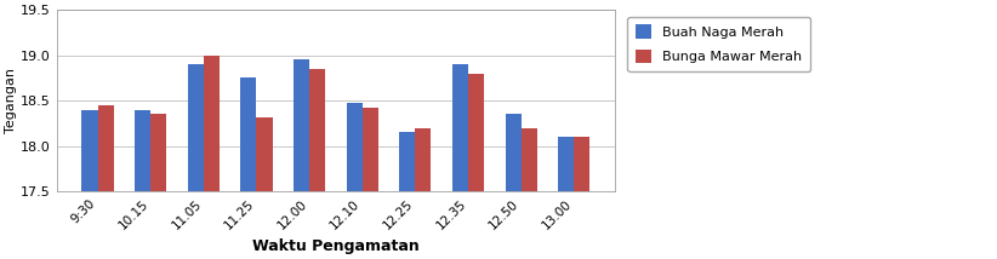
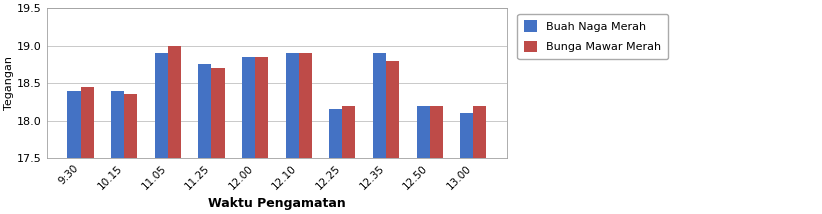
Bunga Mawar Merah/11.25: 18.32 -> 18.70
Buah Naga Merah/12.00: 18.96 -> 18.85
Buah Naga Merah/12.10: 18.48 -> 18.90
Bunga Mawar Merah/12.10: 18.42 -> 18.90
Buah Naga Merah/12.50: 18.36 -> 18.20
Bunga Mawar Merah/13.00: 18.10 -> 18.20
